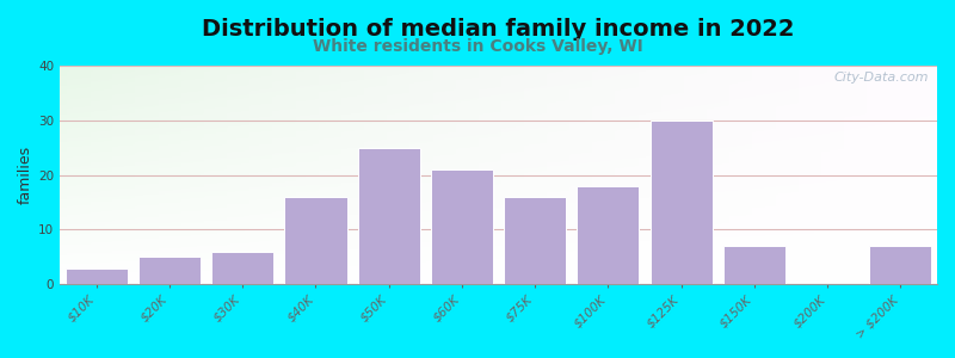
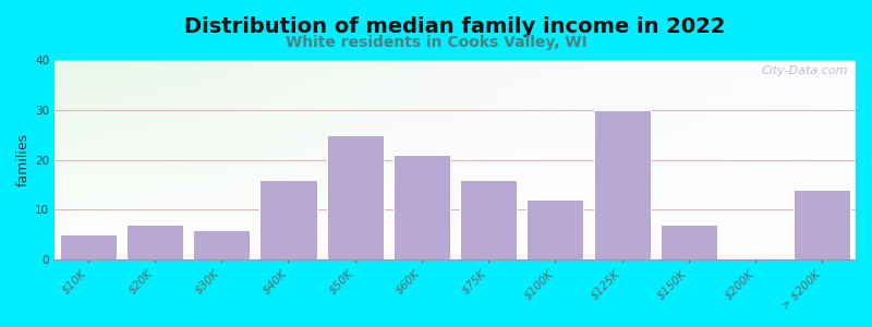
$10K: 3 -> 5
$20K: 5 -> 7
$100K: 18 -> 12
> $200K: 7 -> 14
